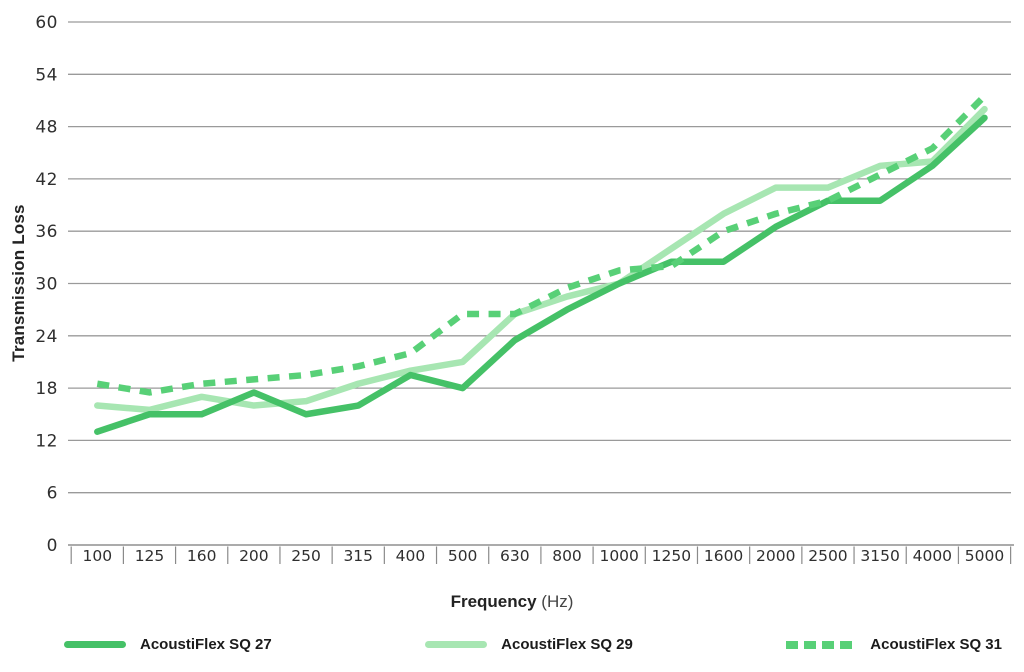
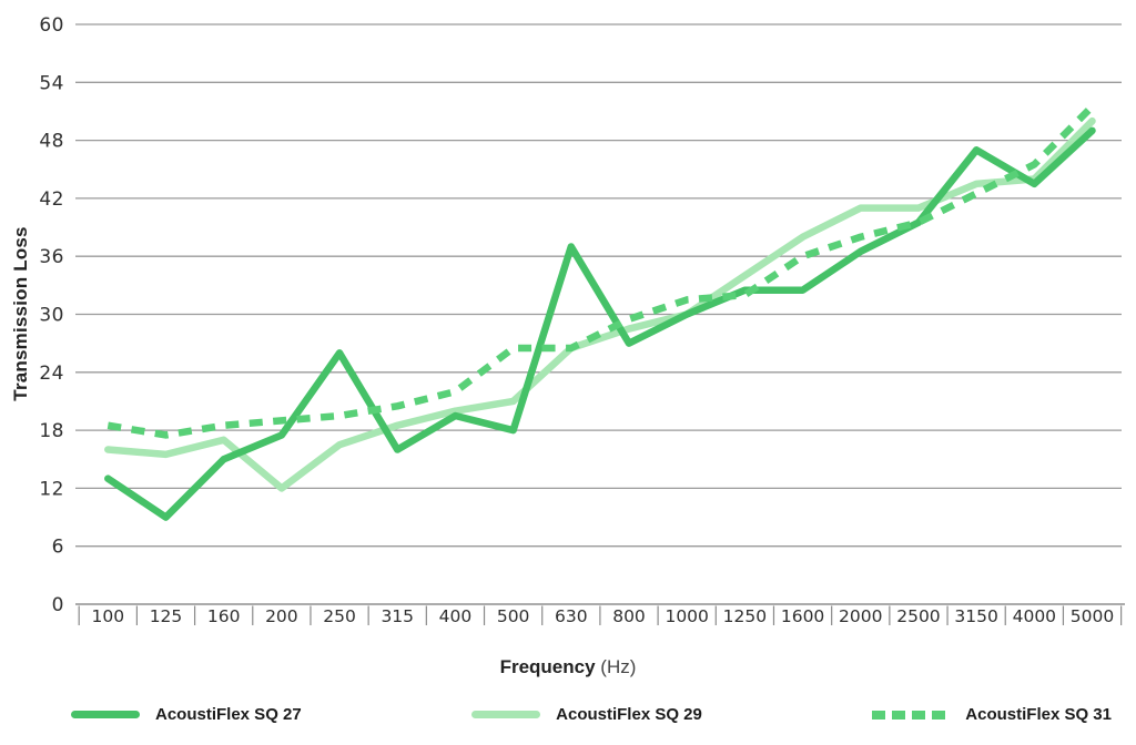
AcoustiFlex SQ 27/125: 15 -> 9
AcoustiFlex SQ 29/200: 16 -> 12
AcoustiFlex SQ 27/250: 15 -> 26
AcoustiFlex SQ 27/630: 24 -> 37
AcoustiFlex SQ 27/3150: 40 -> 47
